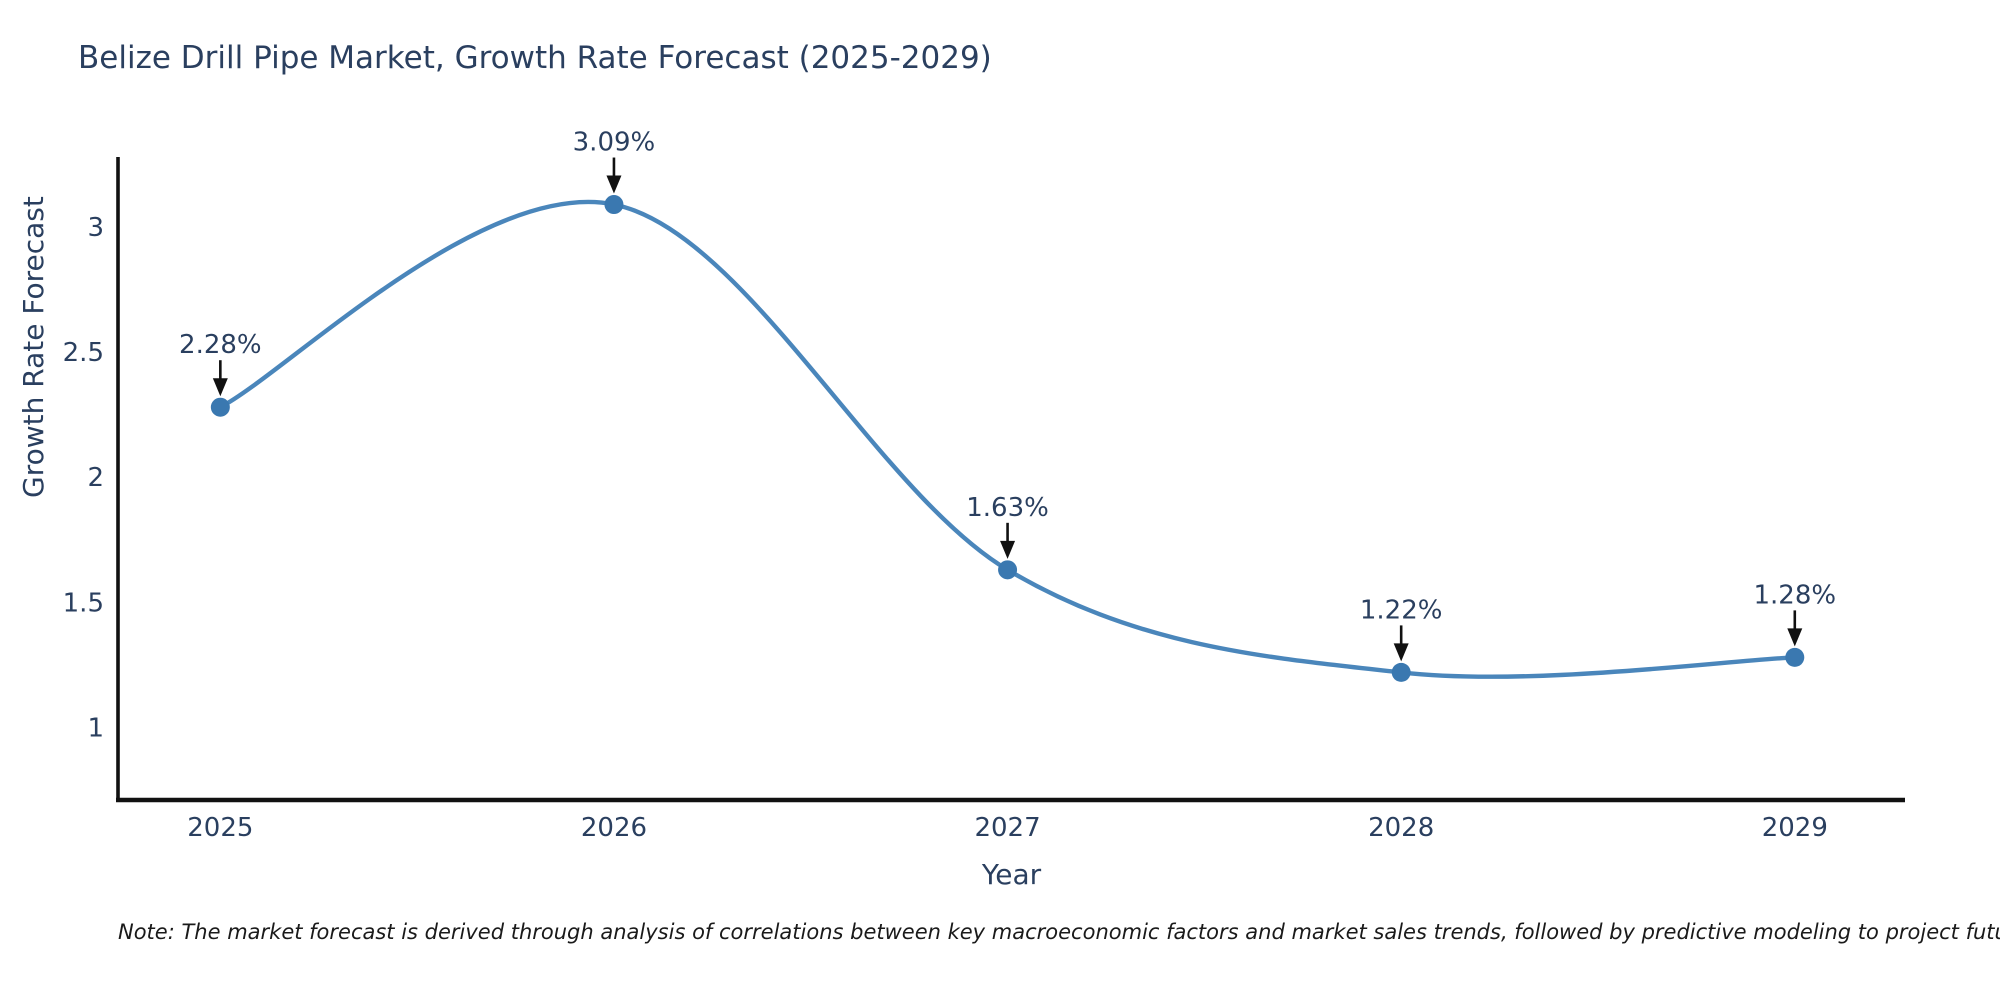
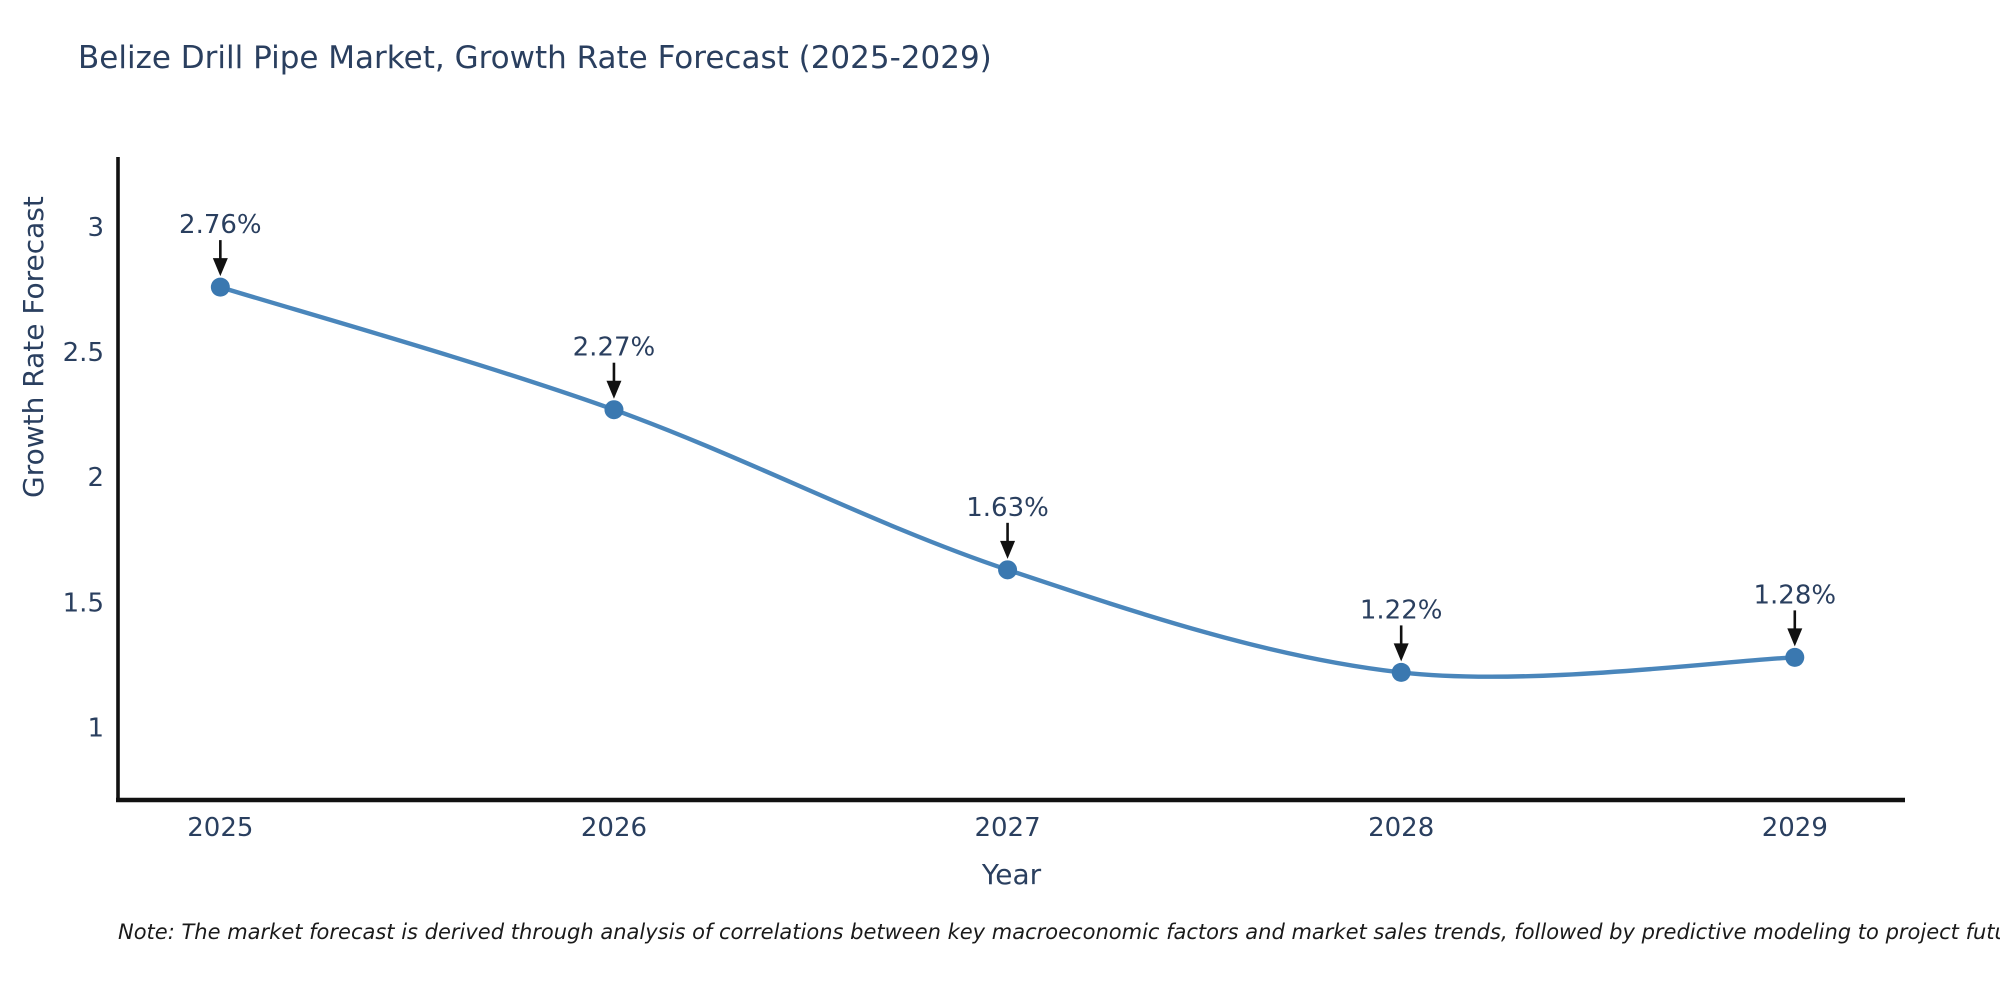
2025: 2.28% -> 2.76%
2026: 3.09% -> 2.27%
